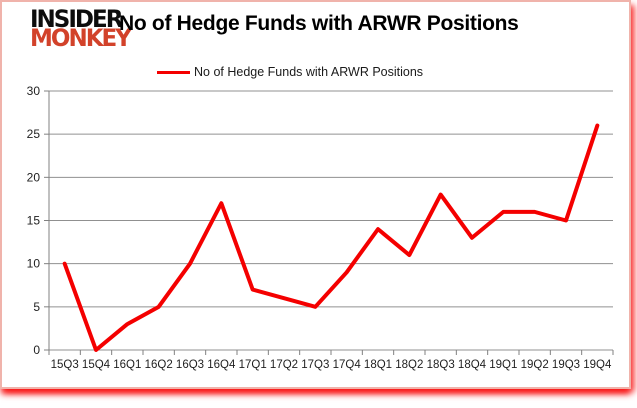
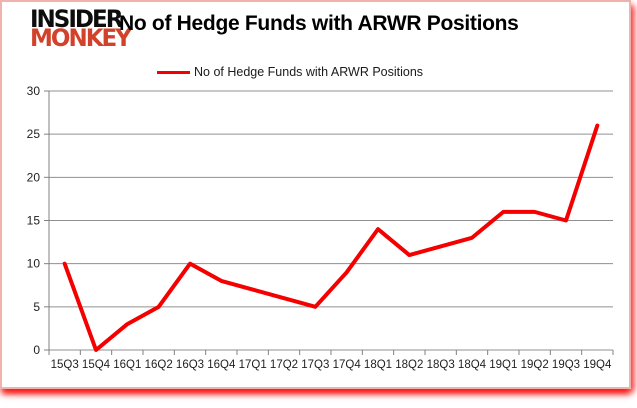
16Q4: 17 -> 8
18Q3: 18 -> 12
